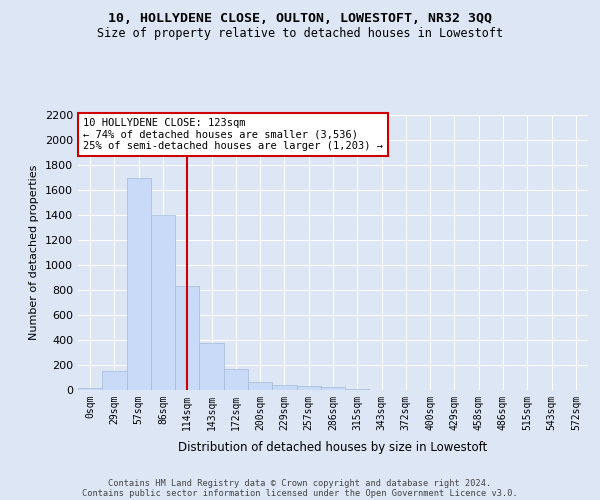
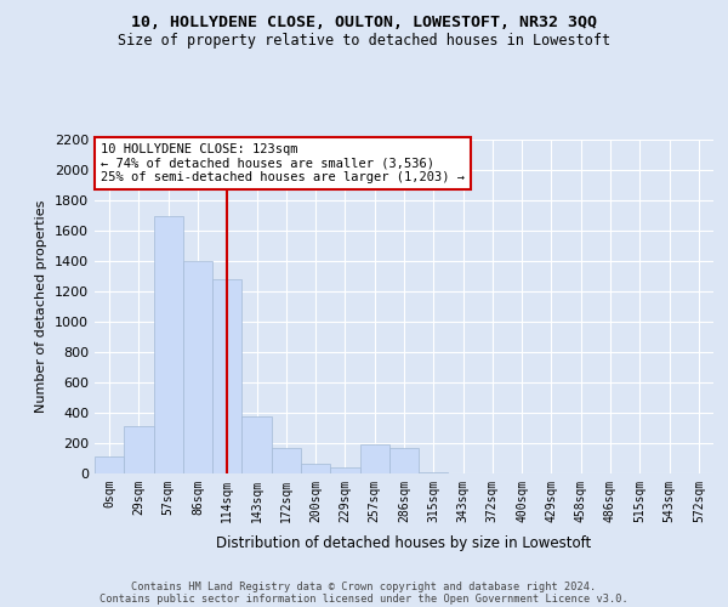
0sqm: 20 -> 110
29sqm: 160 -> 310
114sqm: 830 -> 1280
257sqm: 30 -> 190
286sqm: 30 -> 170
